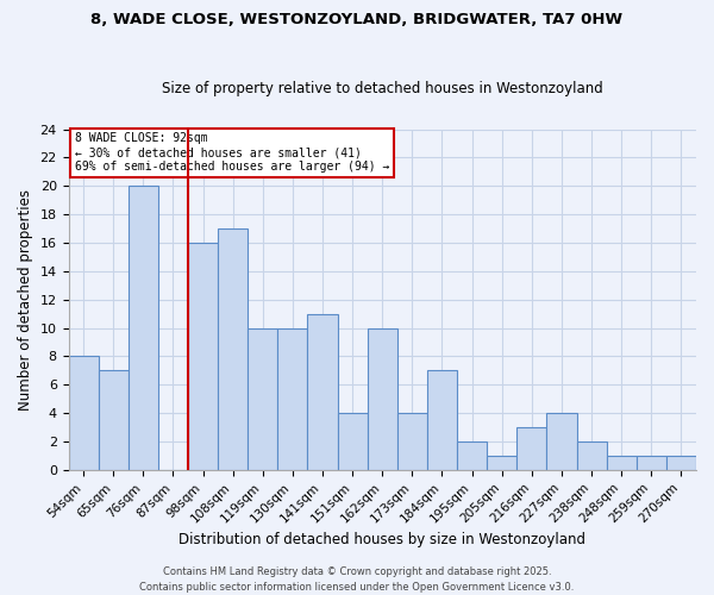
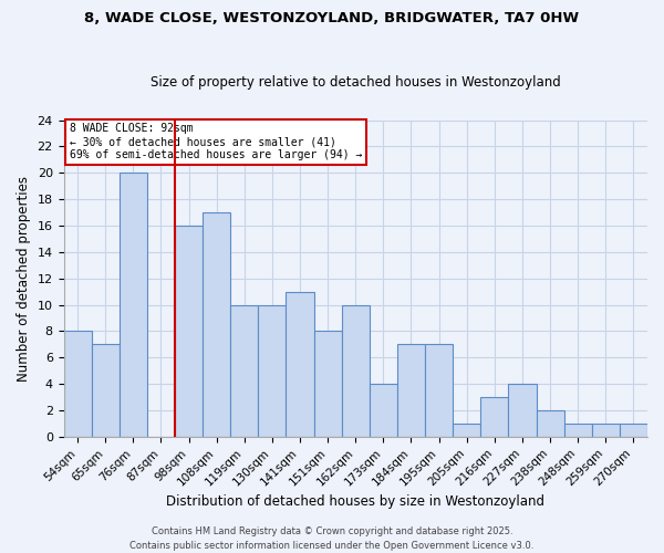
151sqm: 4 -> 8
195sqm: 2 -> 7
